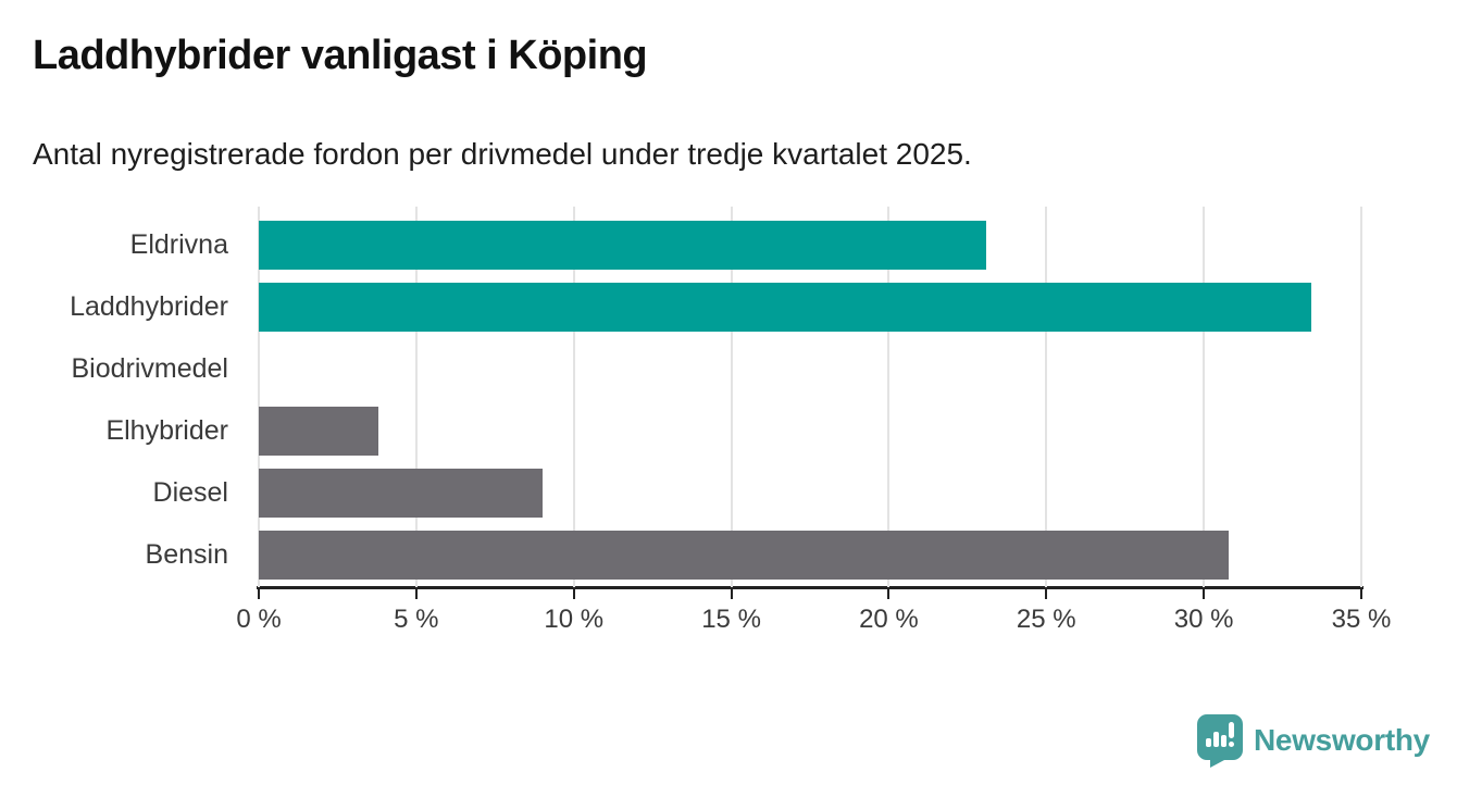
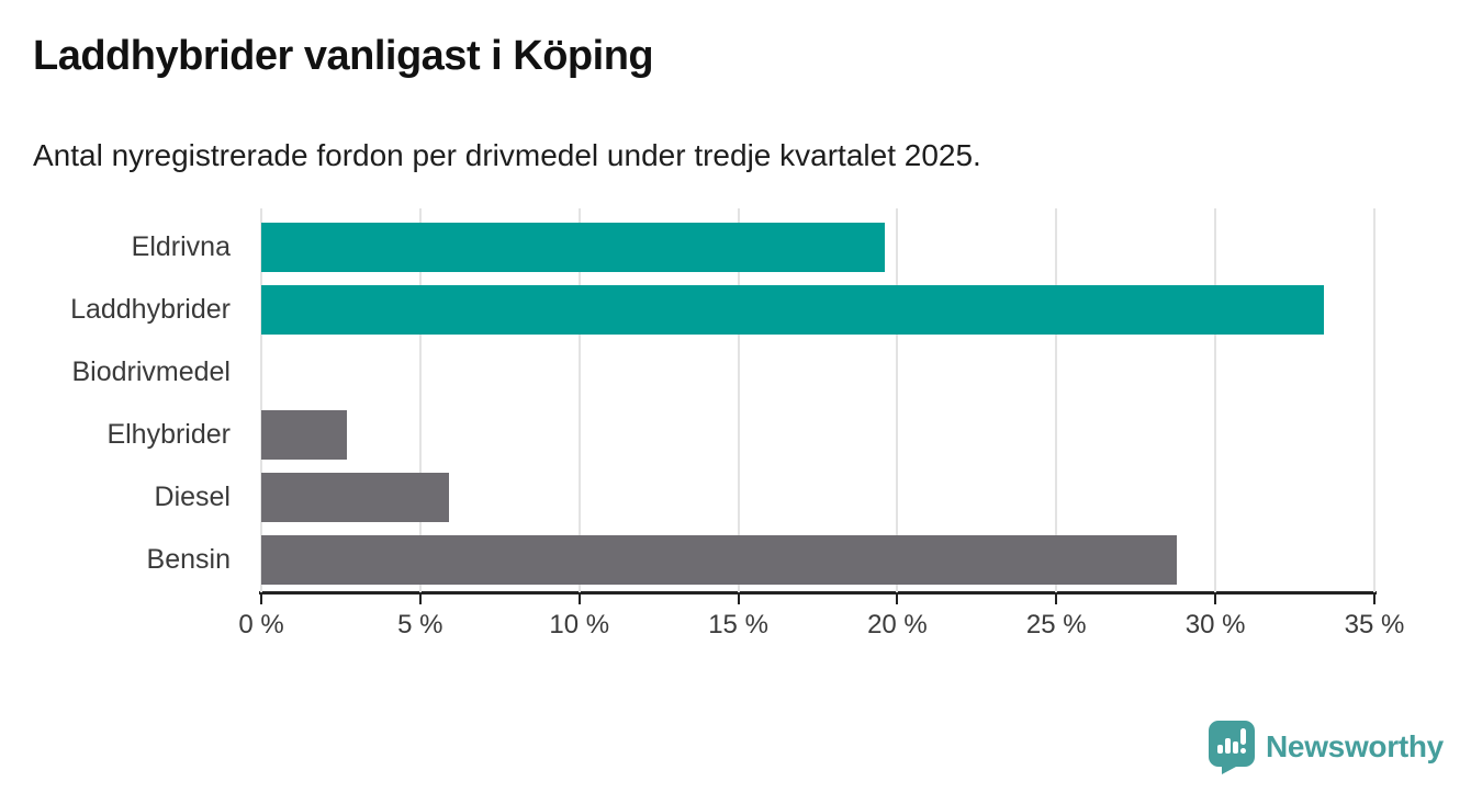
Eldrivna: 23.1% -> 19.6%
Elhybrider: 3.8% -> 2.7%
Diesel: 9.0% -> 5.9%
Bensin: 30.8% -> 28.8%
